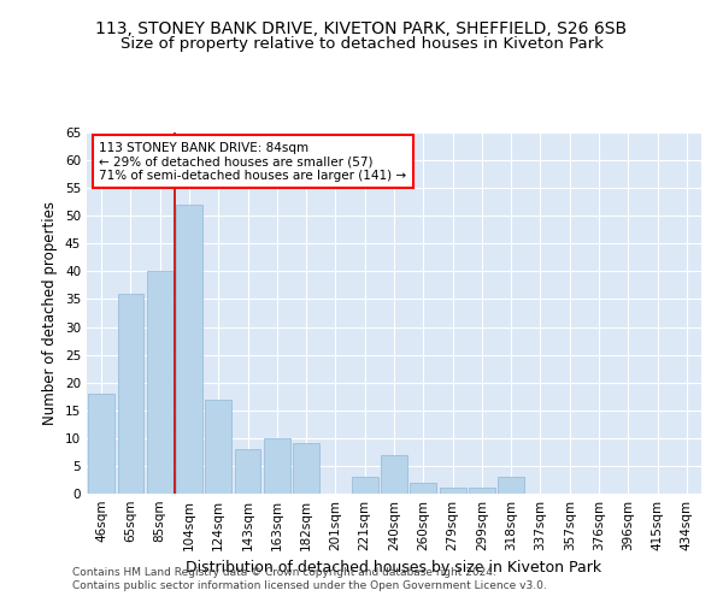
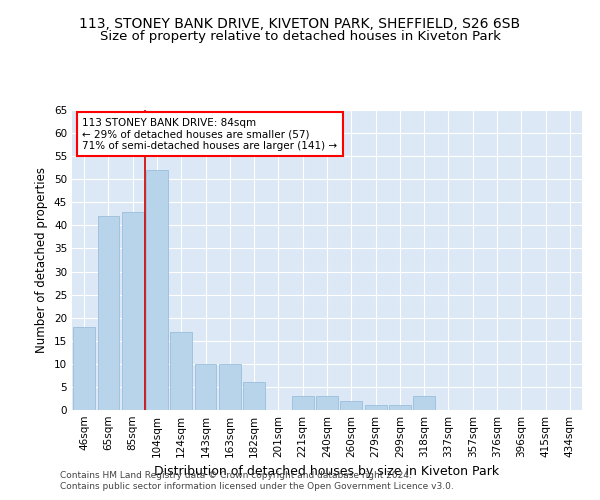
65sqm: 36 -> 42
85sqm: 40 -> 43
143sqm: 8 -> 10
182sqm: 9 -> 6
240sqm: 7 -> 3
